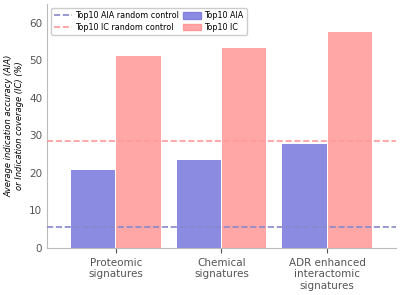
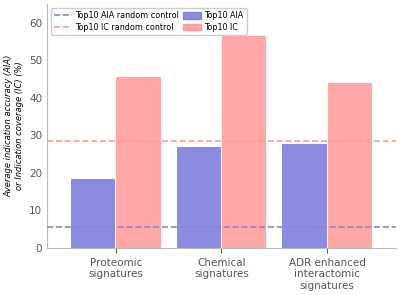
Top10 AIA/Proteomic signatures: 20.7 -> 18.5
Top10 IC/Proteomic signatures: 51.1 -> 45.5
Top10 AIA/Chemical signatures: 23.5 -> 27.0
Top10 IC/Chemical signatures: 53.4 -> 56.5
Top10 IC/ADR enhanced interactomic signatures: 57.5 -> 44.0
